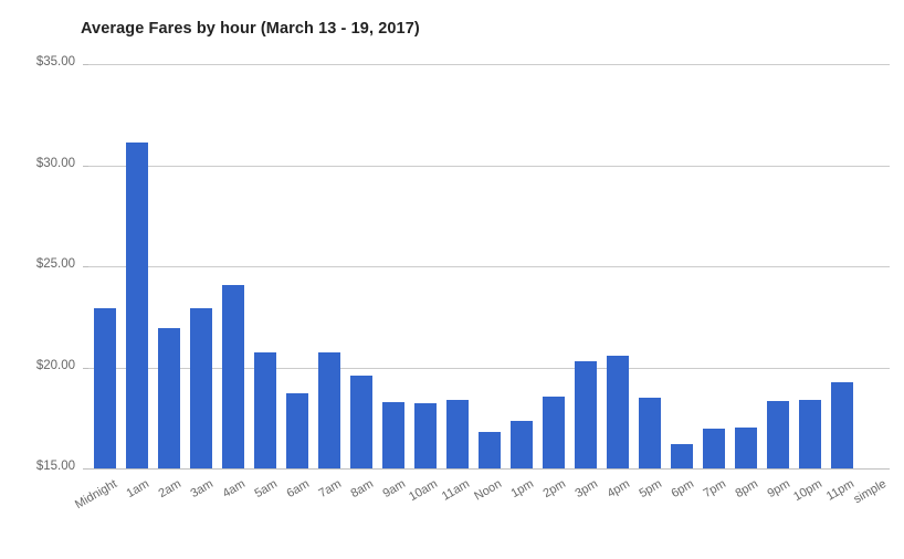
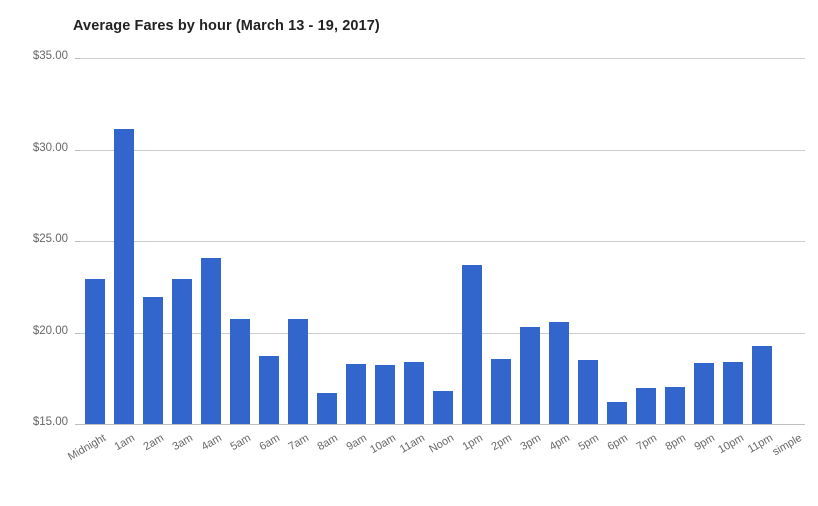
8am: $19.6 -> $16.7
1pm: $17.4 -> $23.7
